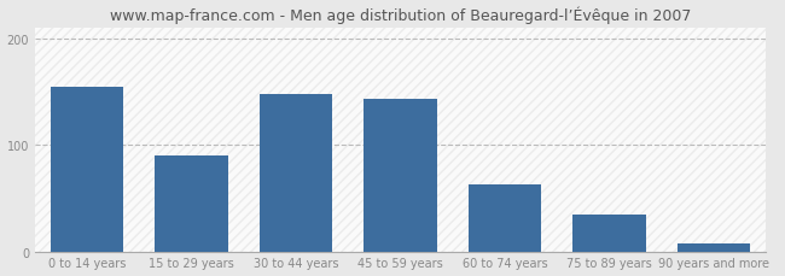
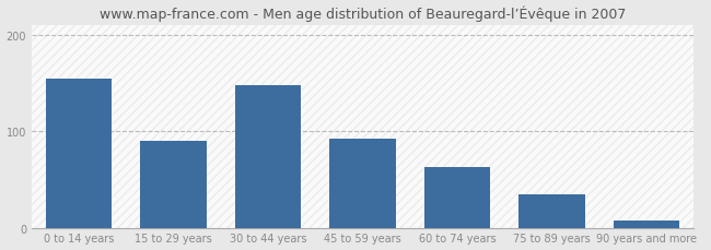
45 to 59 years: 143 -> 92
